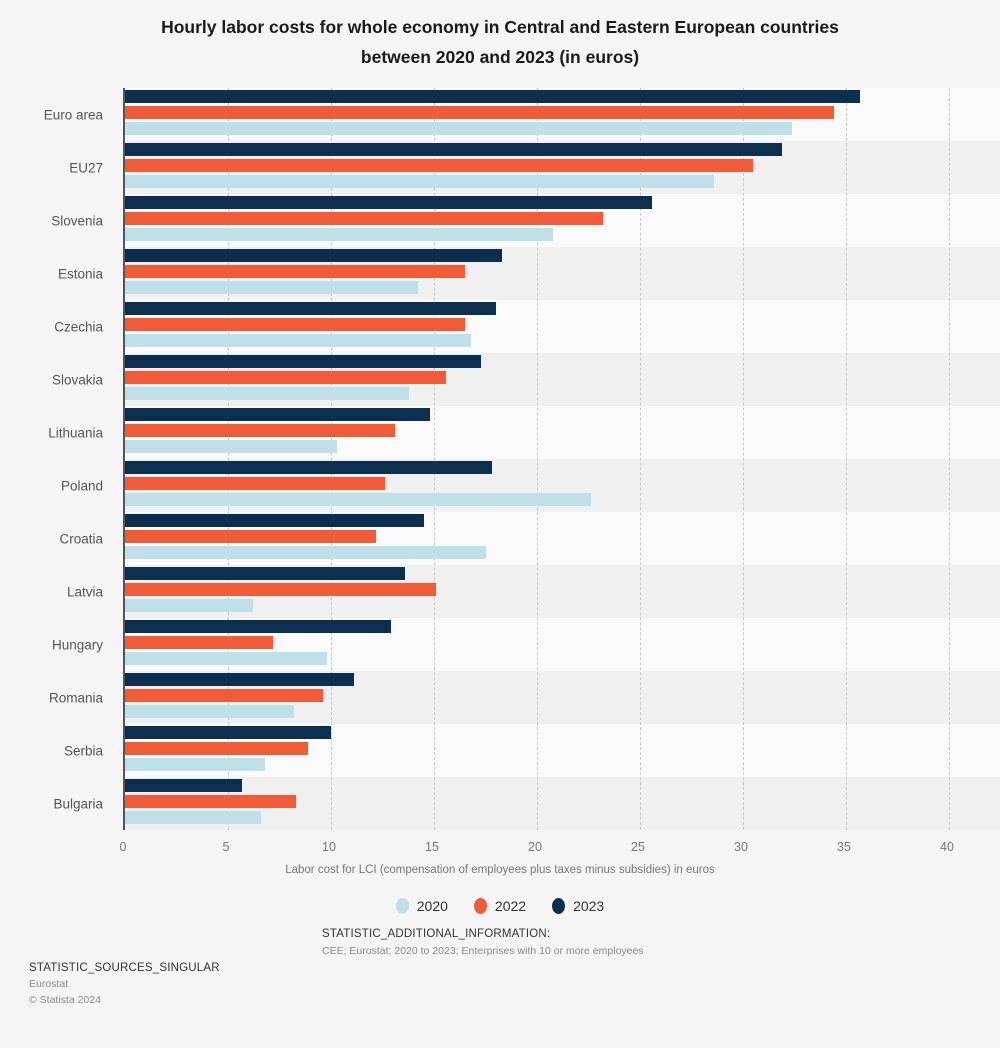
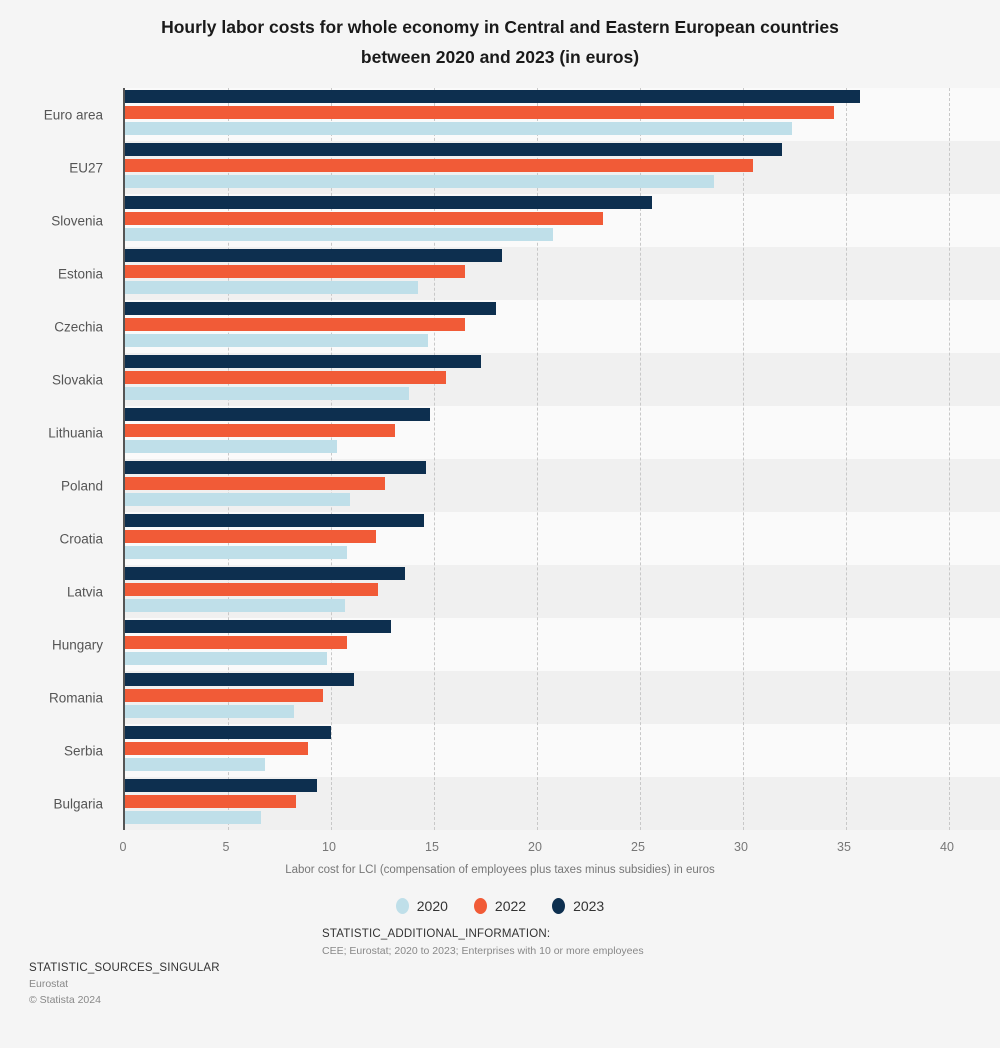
2020/Czechia: 16.8 -> 14.7
2020/Poland: 22.6 -> 10.9
2023/Poland: 17.8 -> 14.6
2020/Croatia: 17.5 -> 10.8
2020/Latvia: 6.2 -> 10.7
2022/Latvia: 15.1 -> 12.3
2022/Hungary: 7.2 -> 10.8
2023/Bulgaria: 5.7 -> 9.3
